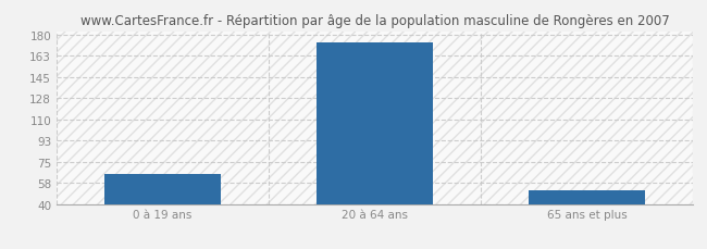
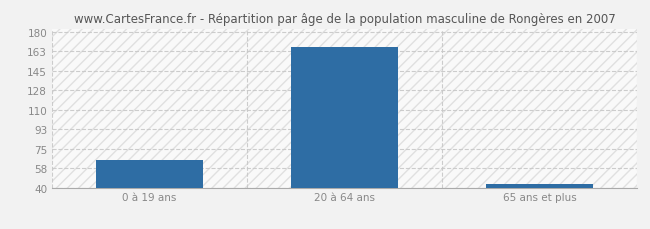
20 à 64 ans: 174 -> 167
65 ans et plus: 51 -> 43
